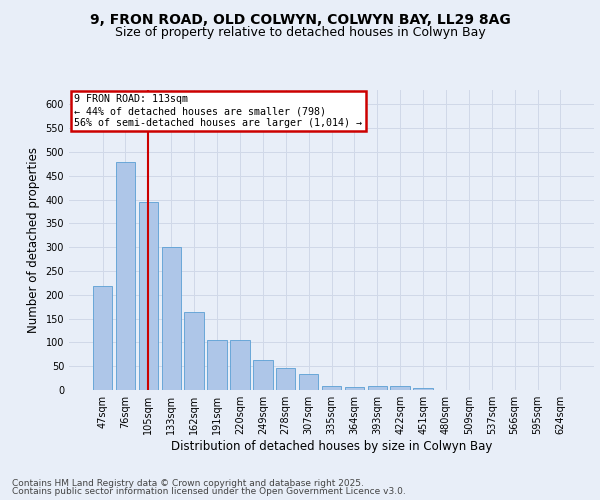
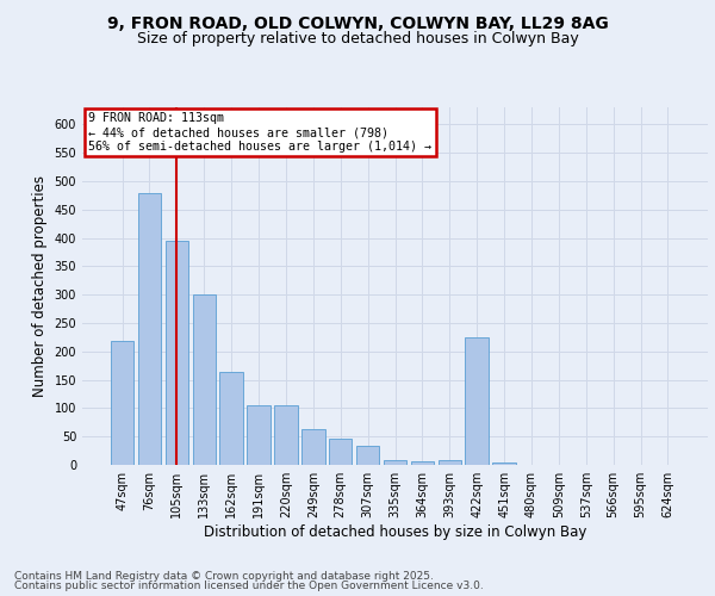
422sqm: 8 -> 225
